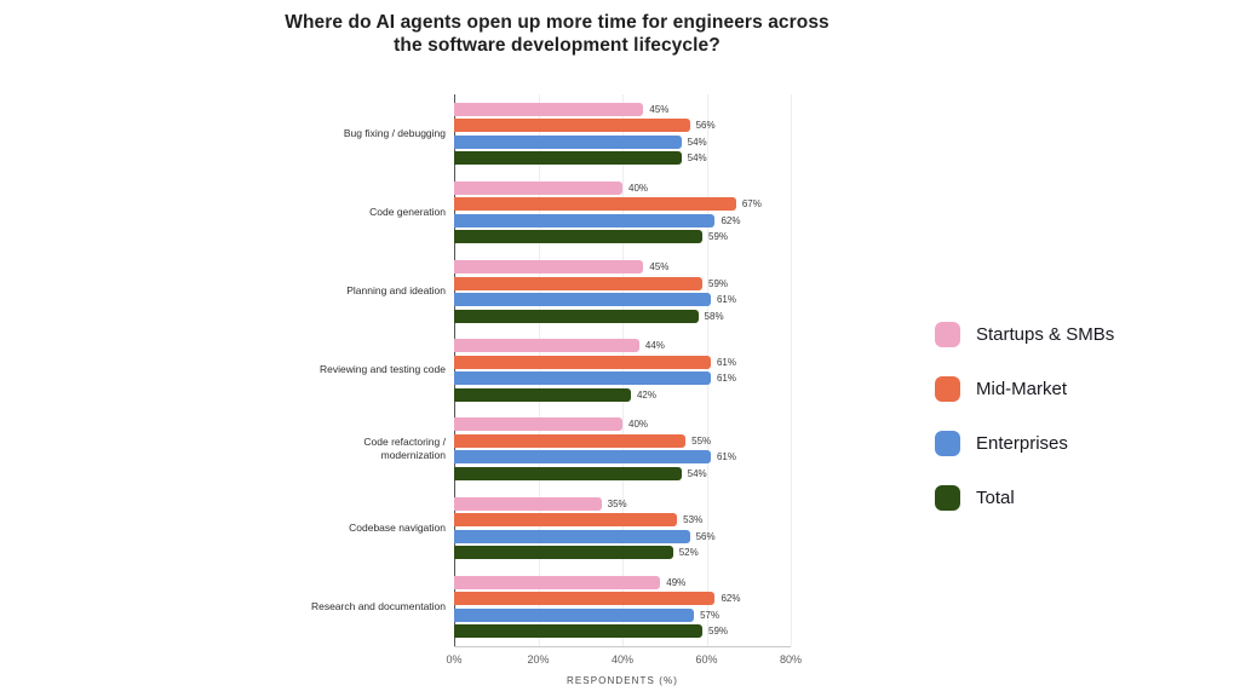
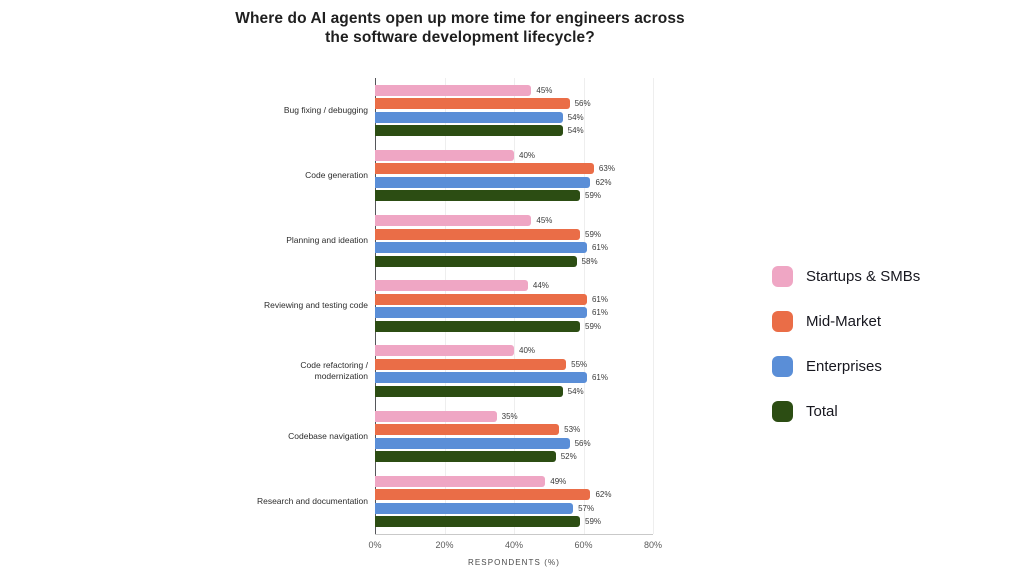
Mid-Market/Code generation: 67% -> 63%
Total/Reviewing and testing code: 42% -> 59%
